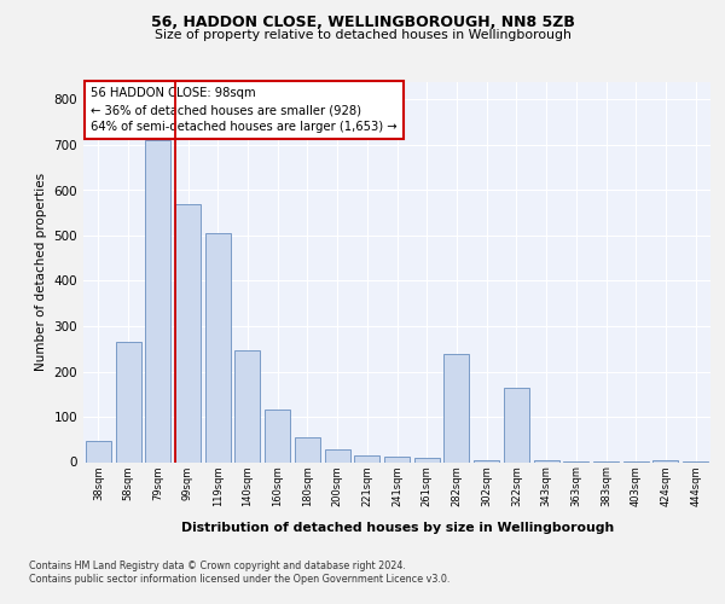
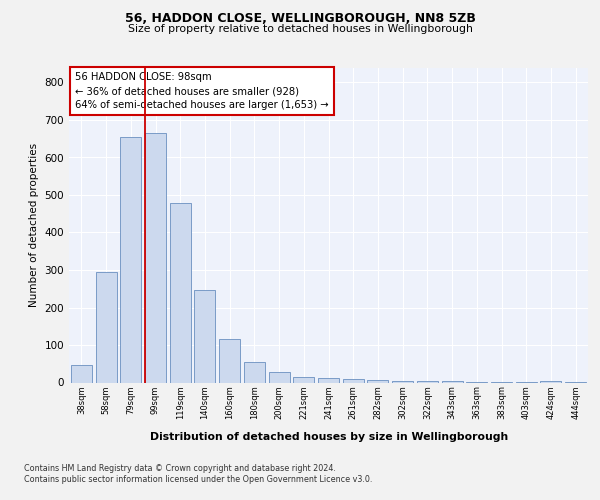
58sqm: 265 -> 295
79sqm: 710 -> 655
99sqm: 570 -> 665
119sqm: 505 -> 478
282sqm: 240 -> 6
322sqm: 165 -> 4
